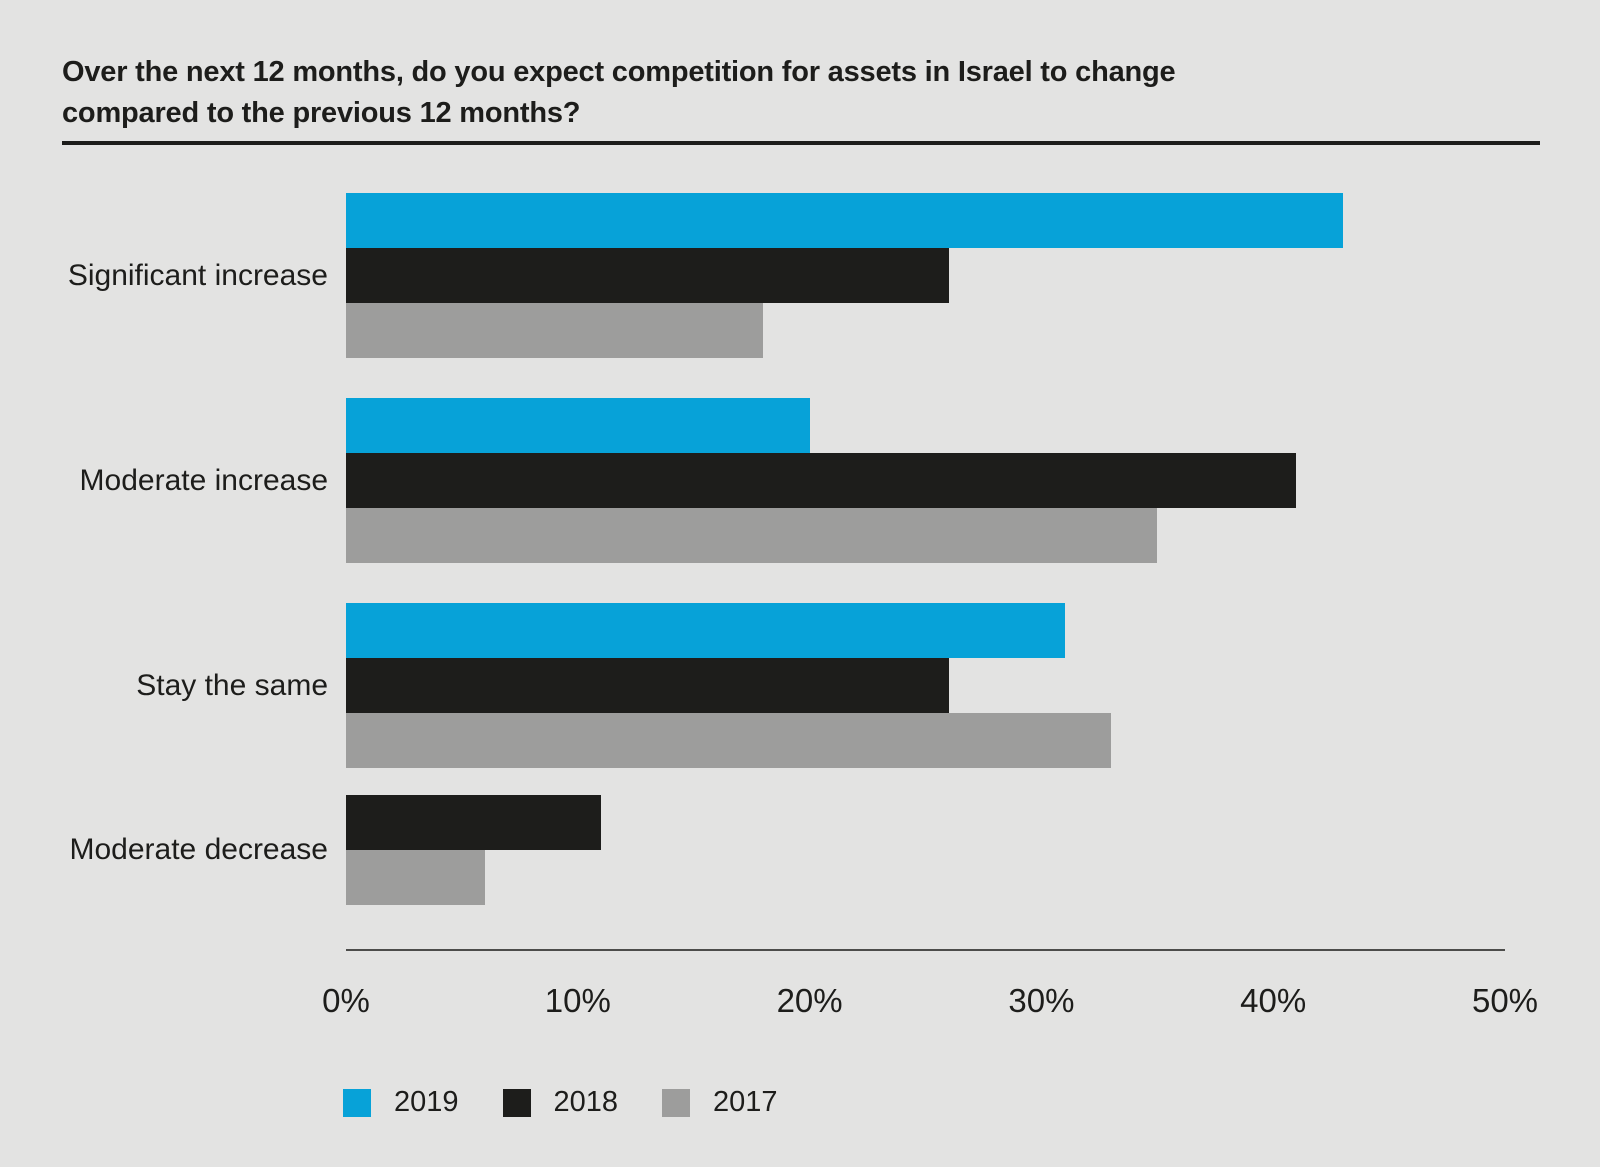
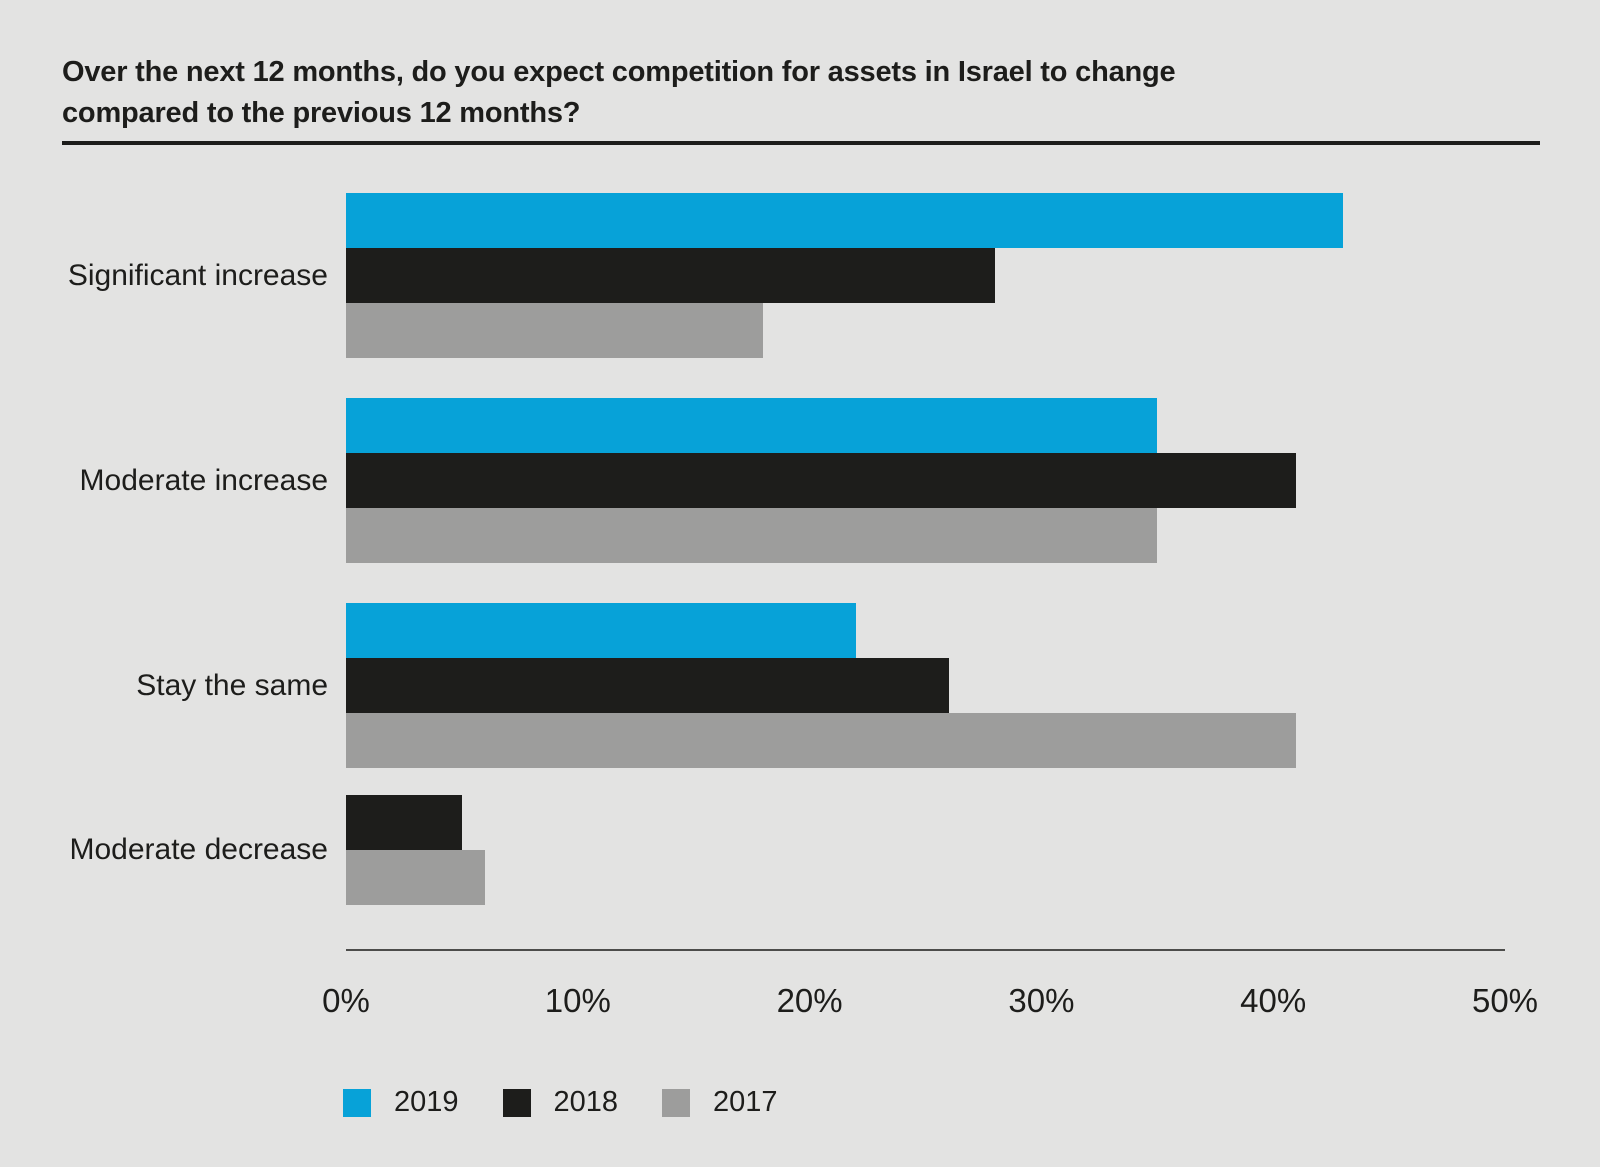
2018/Significant increase: 26% -> 28%
2019/Moderate increase: 20% -> 35%
2019/Stay the same: 31% -> 22%
2017/Stay the same: 33% -> 41%
2018/Moderate decrease: 11% -> 5%
